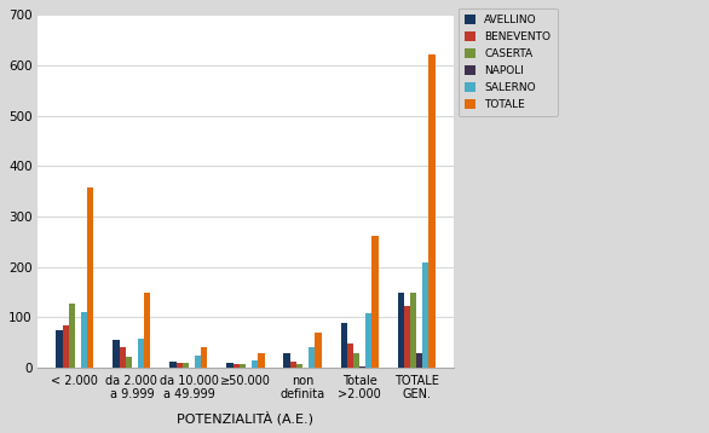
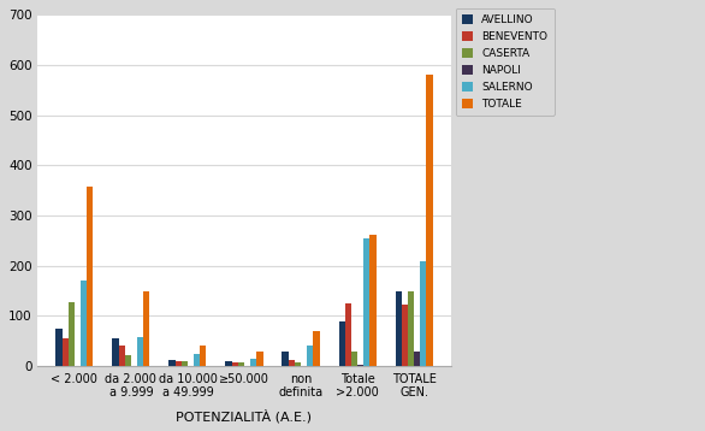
BENEVENTO/< 2.000: 85 -> 55
SALERNO/< 2.000: 110 -> 170
BENEVENTO/Totale >2.000: 48 -> 125
SALERNO/Totale >2.000: 108 -> 255
TOTALE/TOTALE GEN.: 622 -> 580
